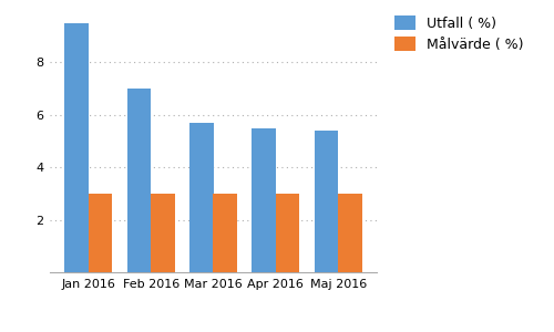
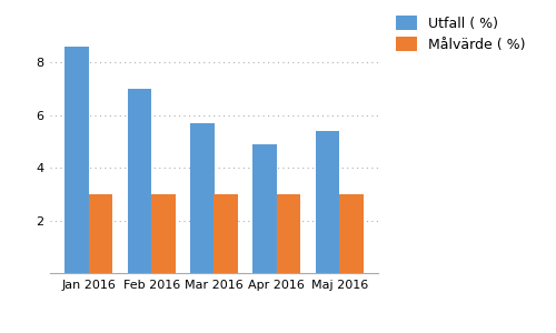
Utfall ( %)/Jan 2016: 9.5 -> 8.6
Utfall ( %)/Apr 2016: 5.5 -> 4.9
